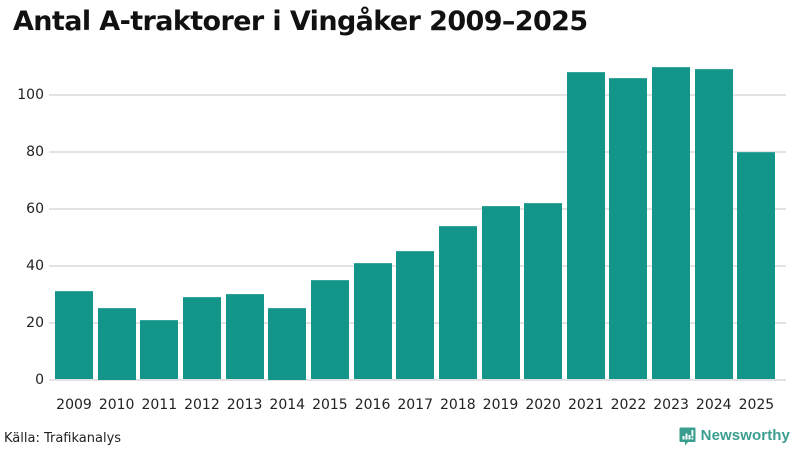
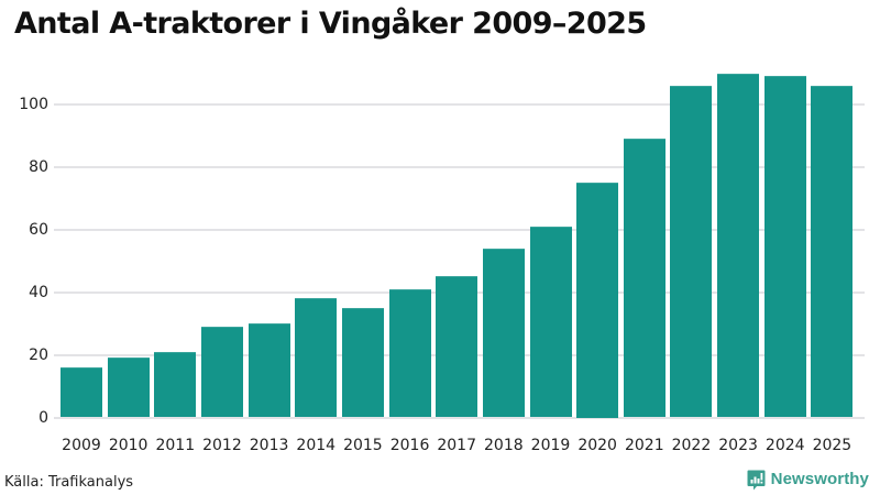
2009: 31 -> 16
2010: 25 -> 19
2014: 25 -> 38
2020: 62 -> 75
2021: 108 -> 89
2025: 80 -> 106
